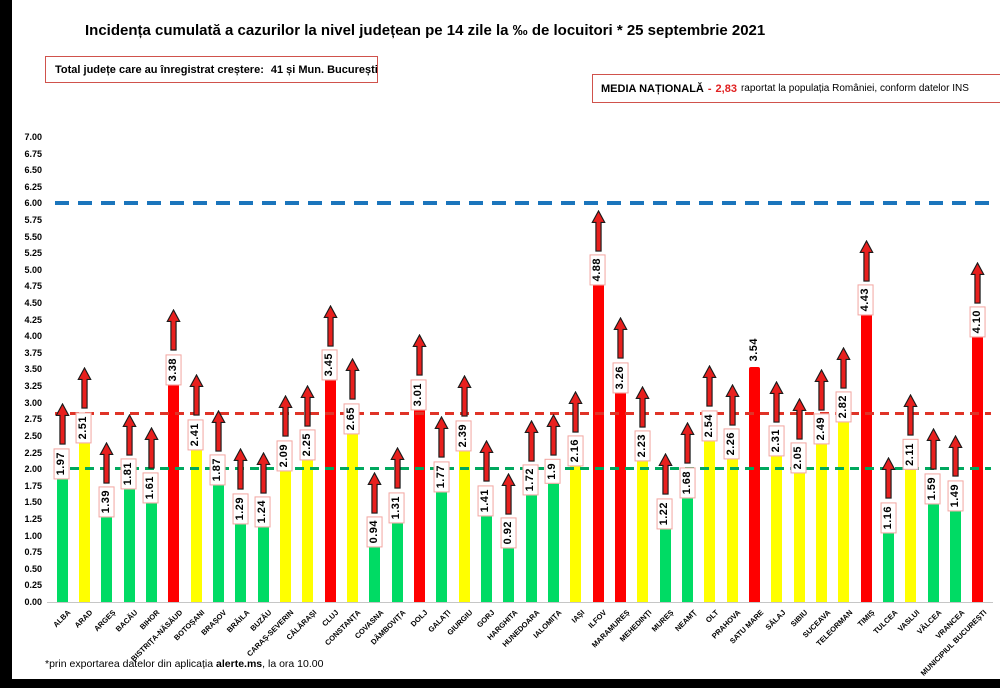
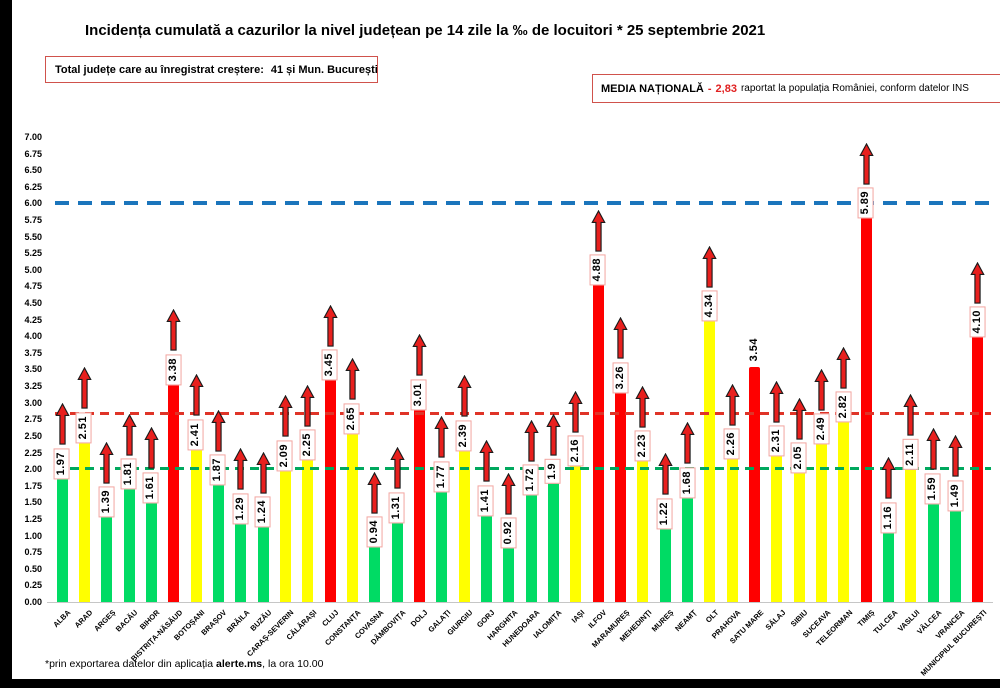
OLT: 2.54 -> 4.34
TIMIȘ: 4.43 -> 5.89
